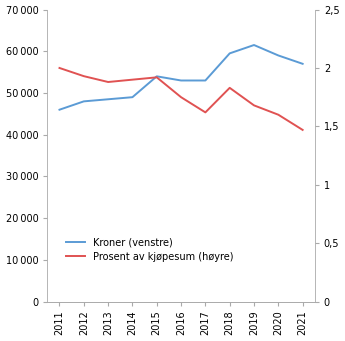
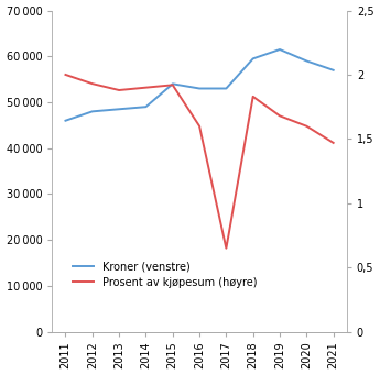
Prosent av kjøpesum (høyre)/2016: 1,75 -> 1,60
Prosent av kjøpesum (høyre)/2017: 1,62 -> 0,65
